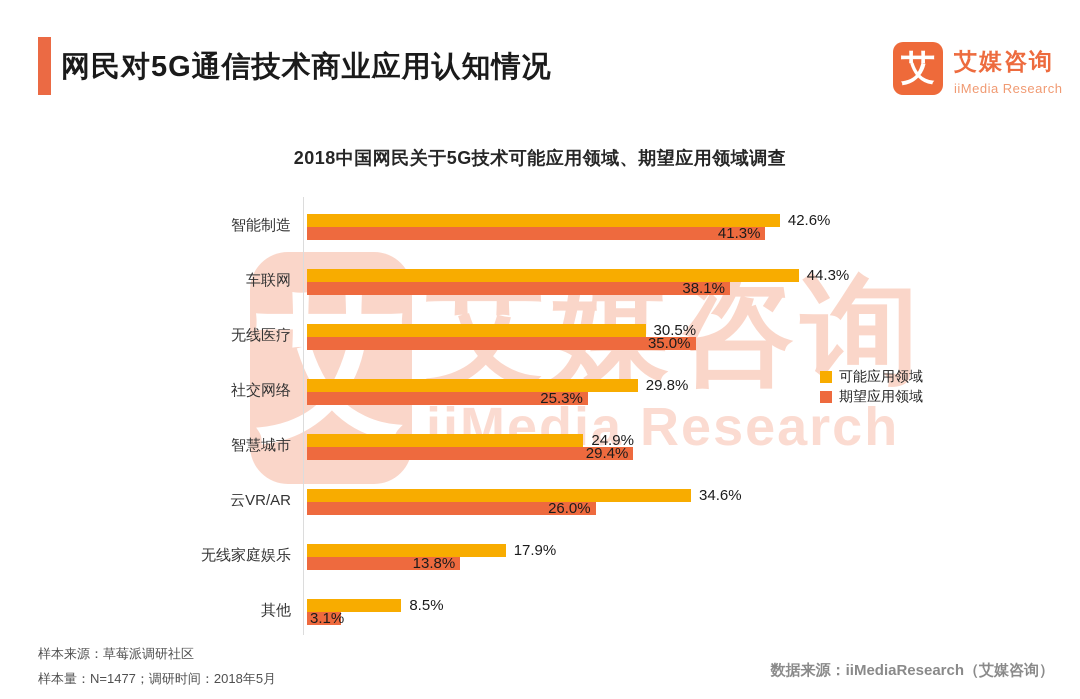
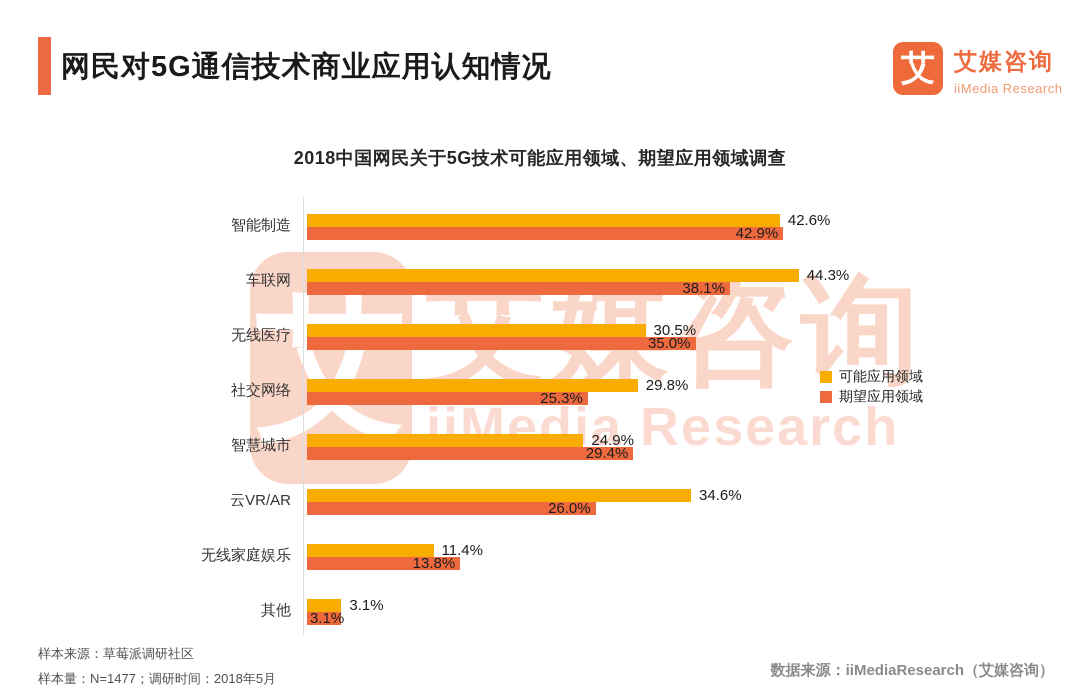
期望应用领域/智能制造: 41.3% -> 42.9%
可能应用领域/无线家庭娱乐: 17.9% -> 11.4%
可能应用领域/其他: 8.5% -> 3.1%
